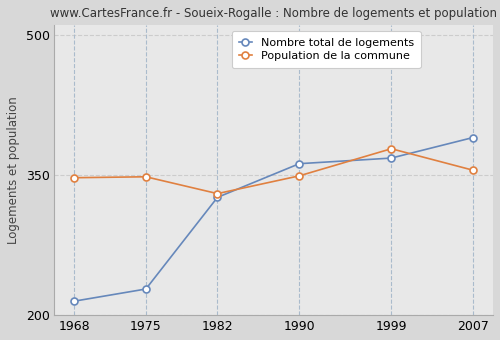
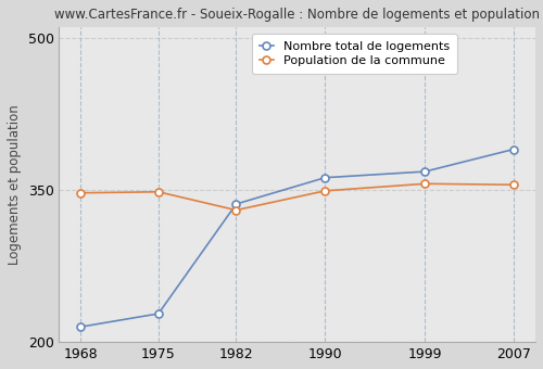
Nombre total de logements/1982: 326 -> 336
Population de la commune/1999: 378 -> 356
